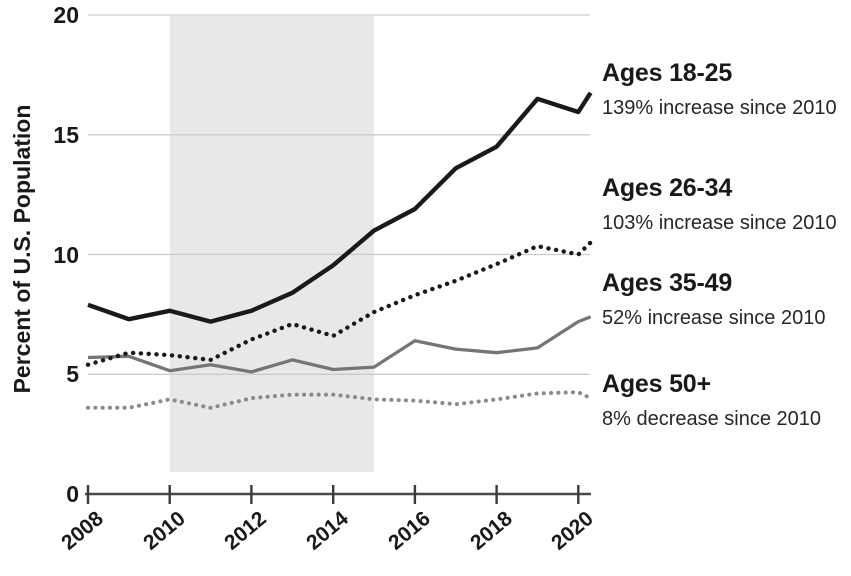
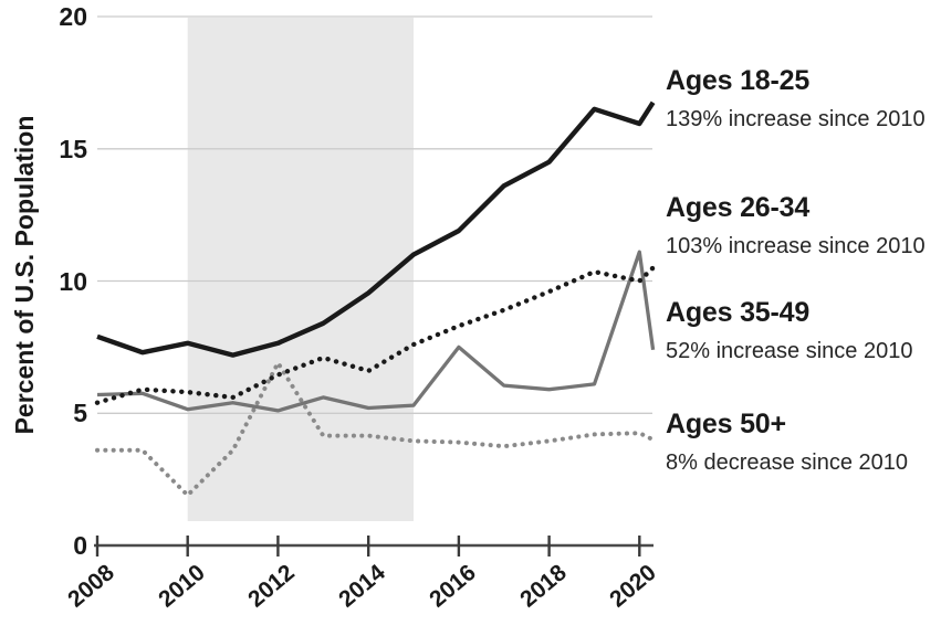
Ages 50+/2010: 4.0 -> 1.9
Ages 50+/2012: 4.0 -> 6.9
Ages 35-49/2016: 6.4 -> 7.5
Ages 35-49/2020: 7.2 -> 11.1
